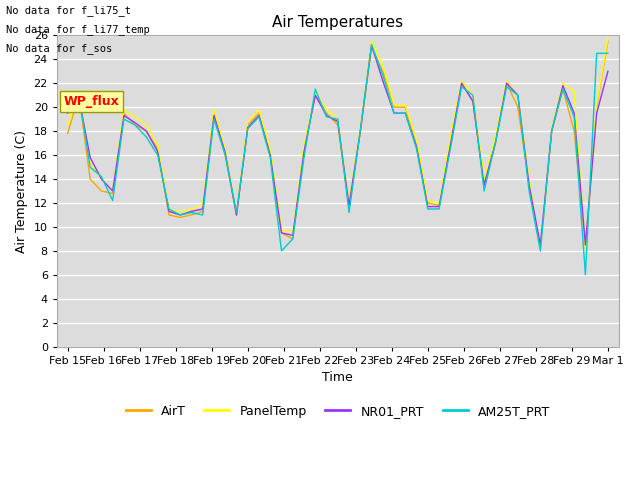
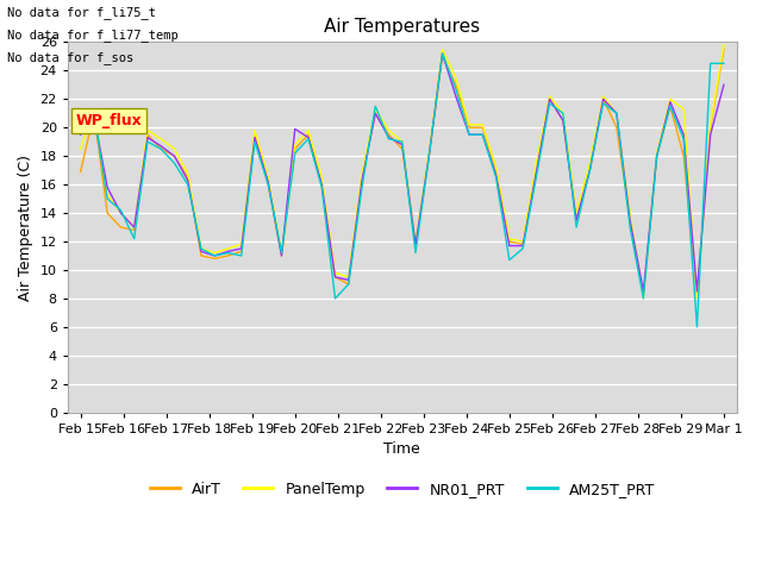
AirT/Feb 15: 17.8 -> 16.9
NR01_PRT/Feb 20: 18.3 -> 19.9
AM25T_PRT/Feb 25: 11.5 -> 10.7
